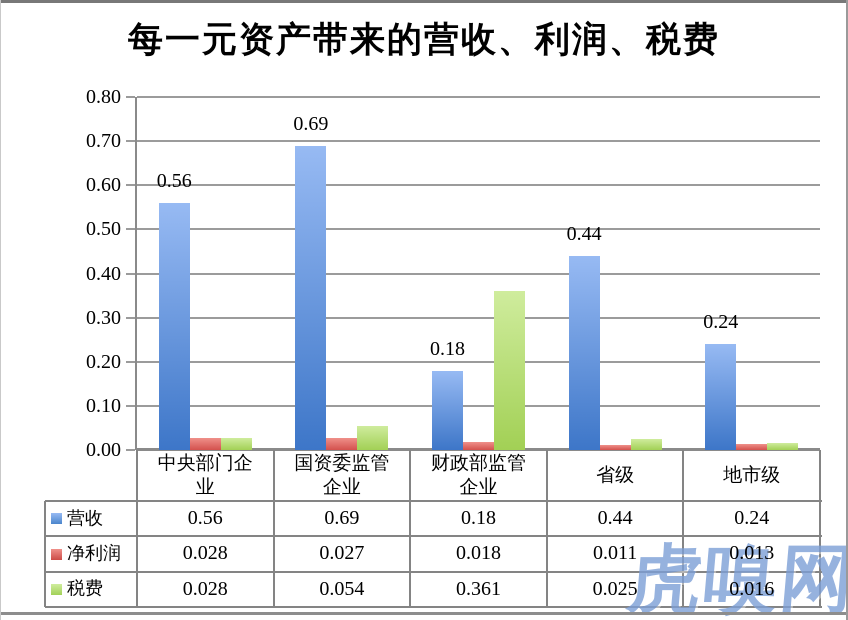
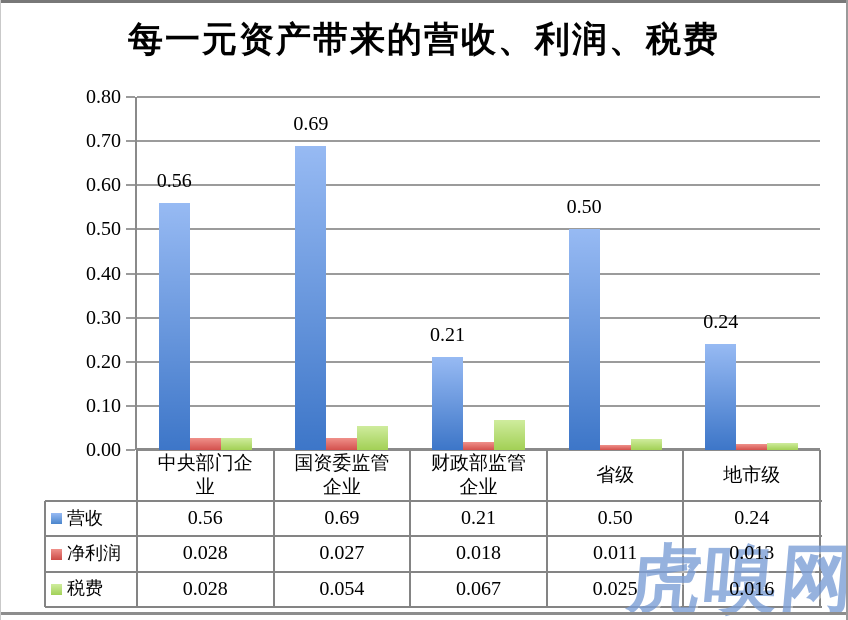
营收/财政部监管企业: 0.18 -> 0.21
税费/财政部监管企业: 0.361 -> 0.067
营收/省级: 0.44 -> 0.50
